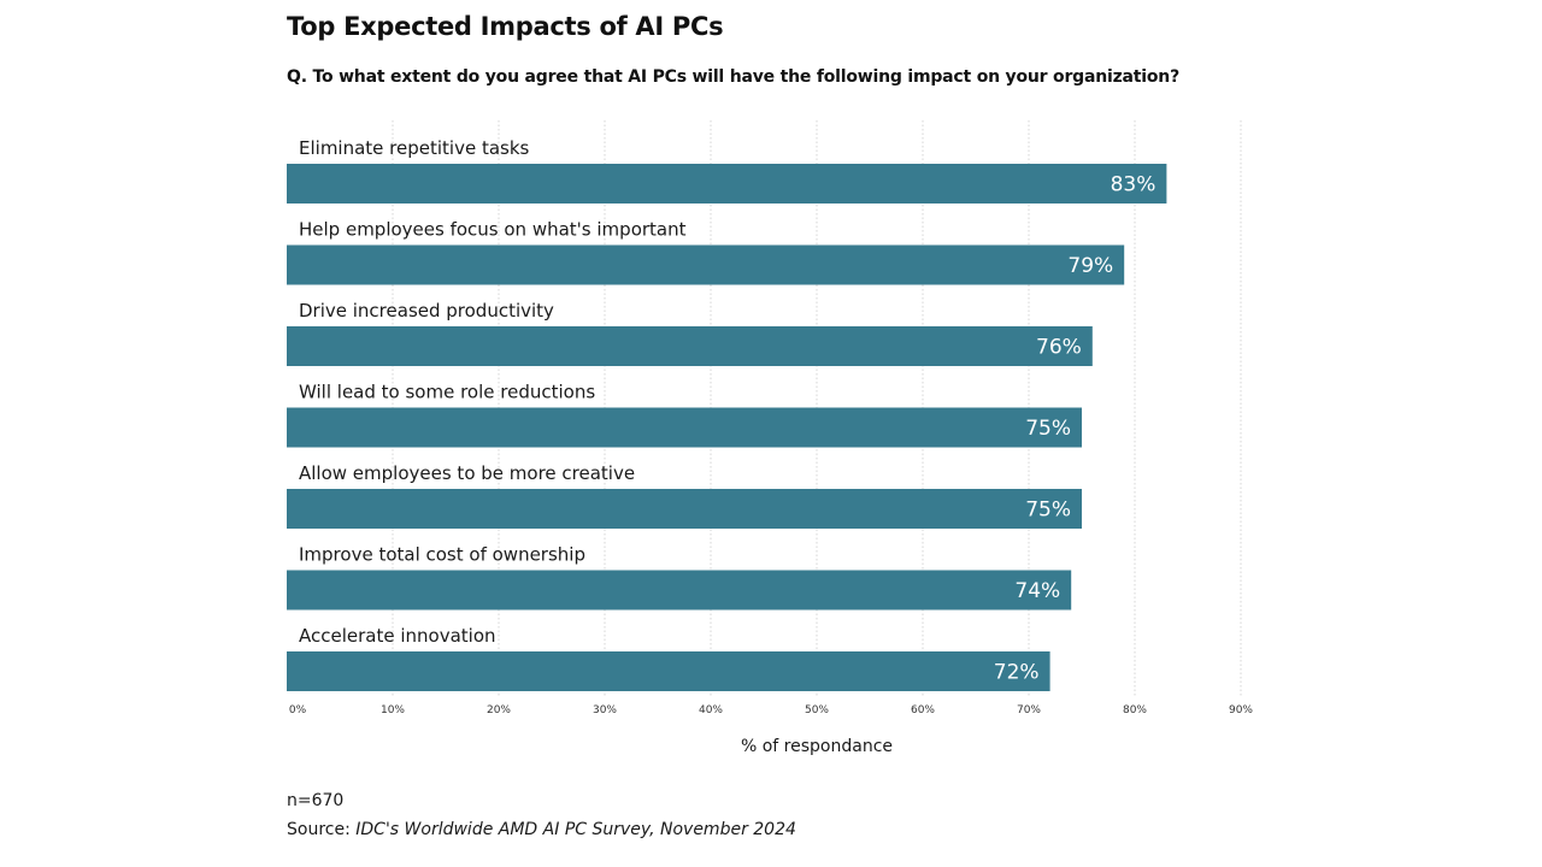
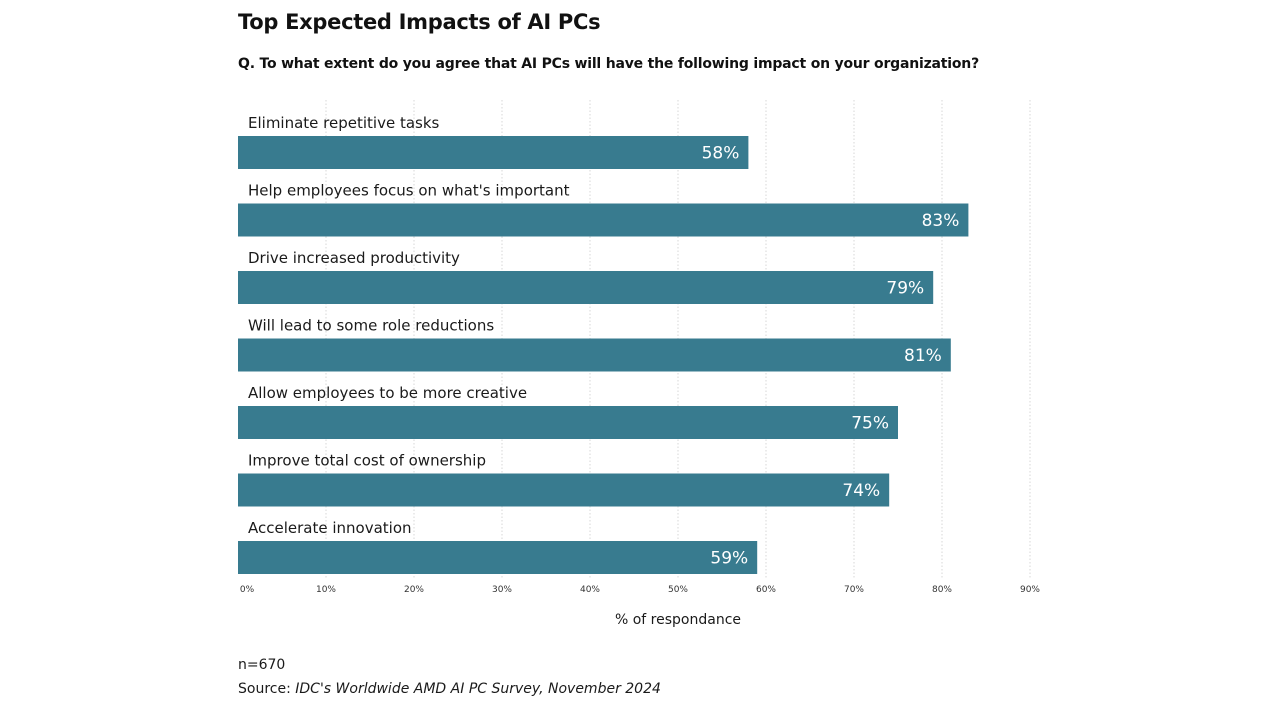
Eliminate repetitive tasks: 83% -> 58%
Help employees focus on what's important: 79% -> 83%
Drive increased productivity: 76% -> 79%
Will lead to some role reductions: 75% -> 81%
Accelerate innovation: 72% -> 59%
